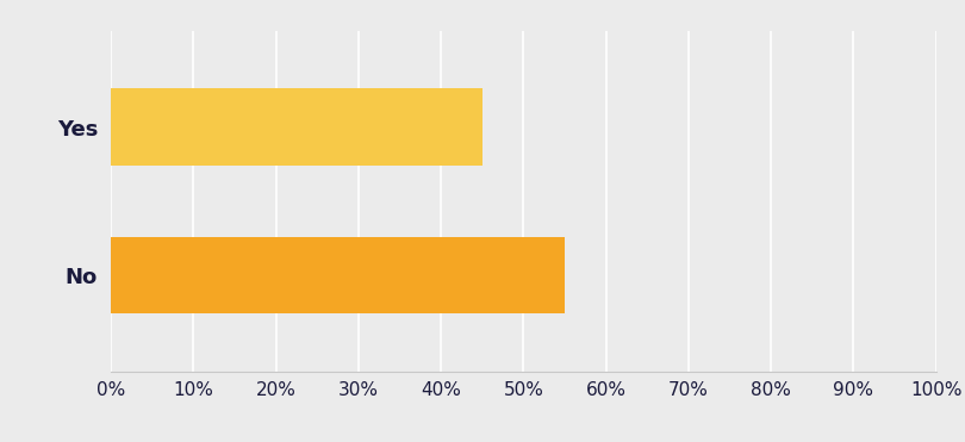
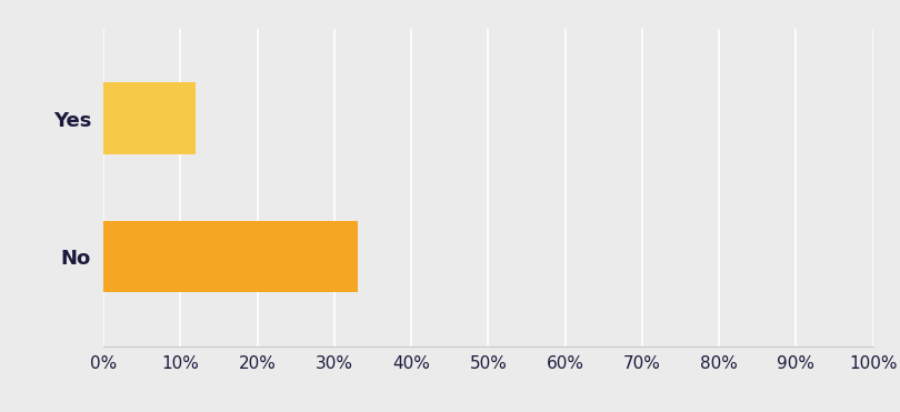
Yes: 45% -> 12%
No: 55% -> 33%
